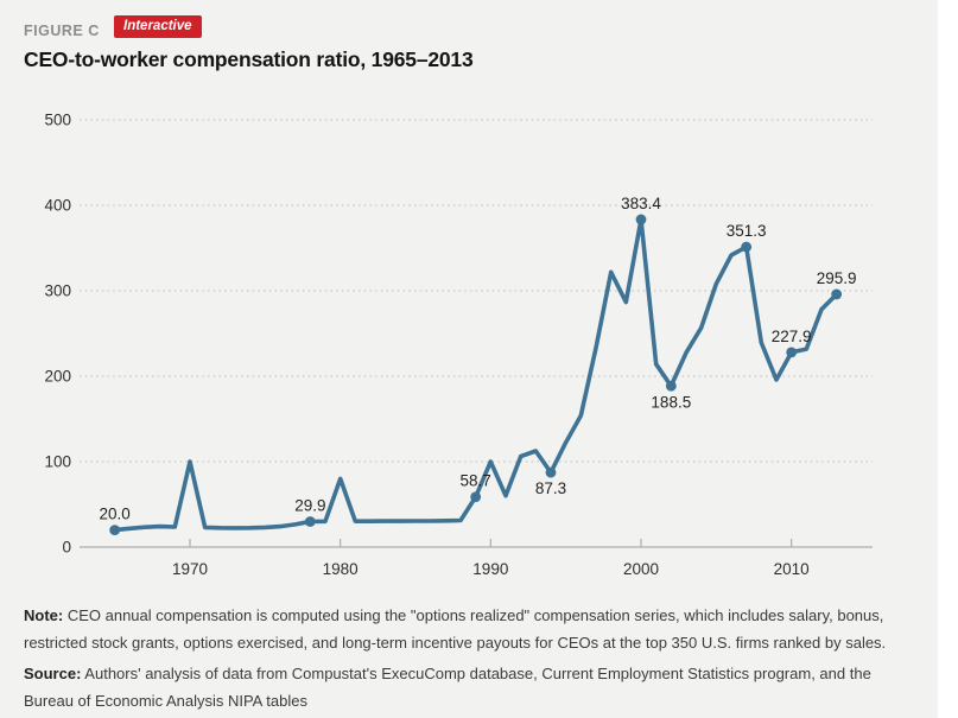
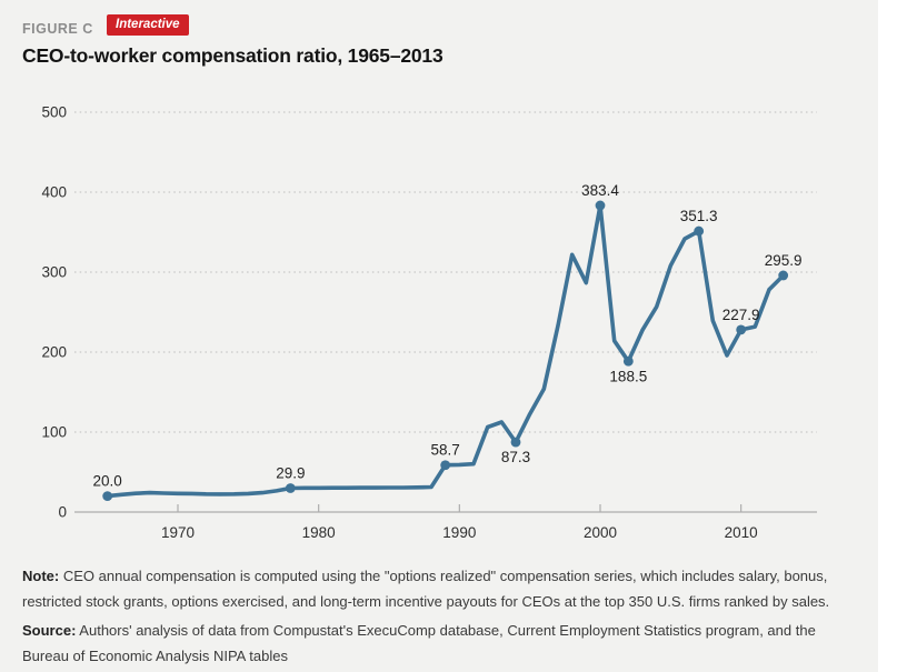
1970: 100 -> 20
1980: 80 -> 30
1990: 100 -> 60
